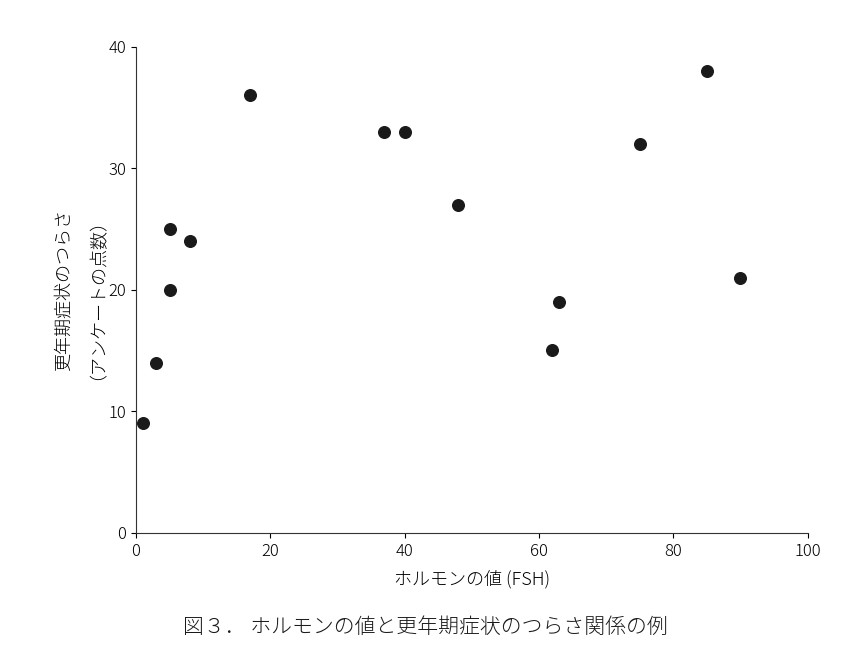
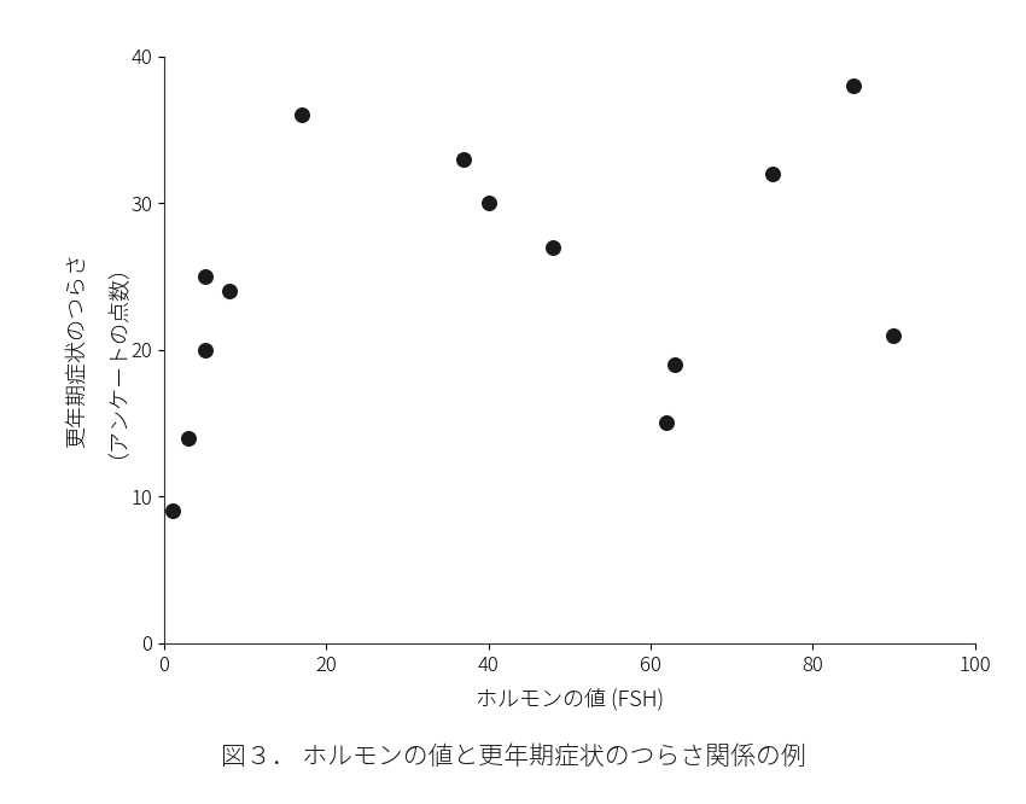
40: 33 -> 30
